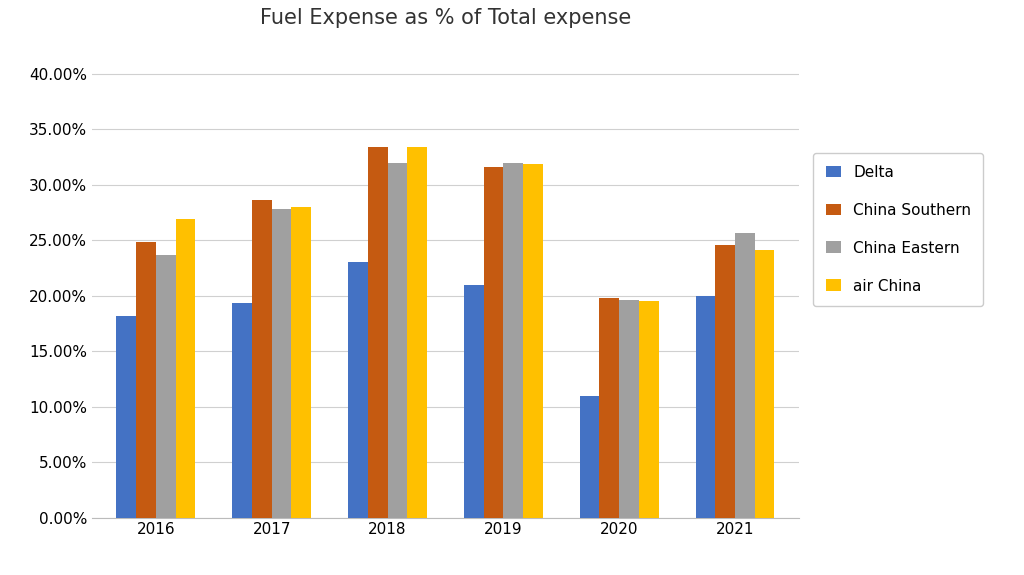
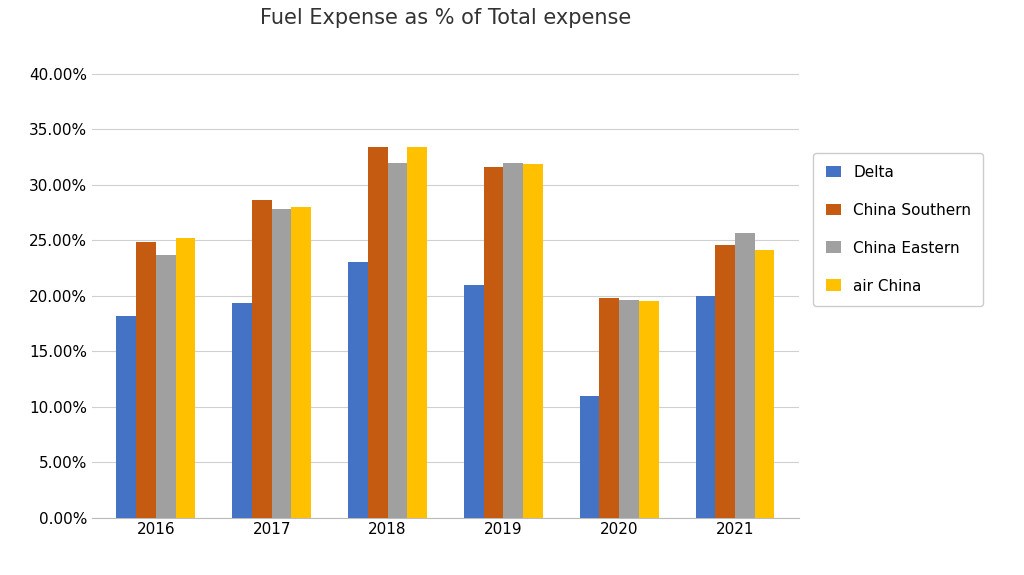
air China/2016: 26.9% -> 25.2%
